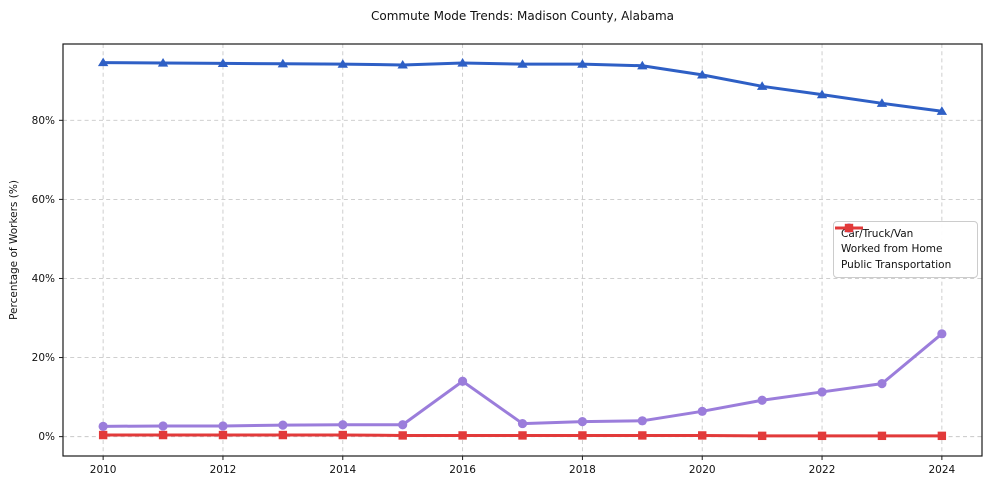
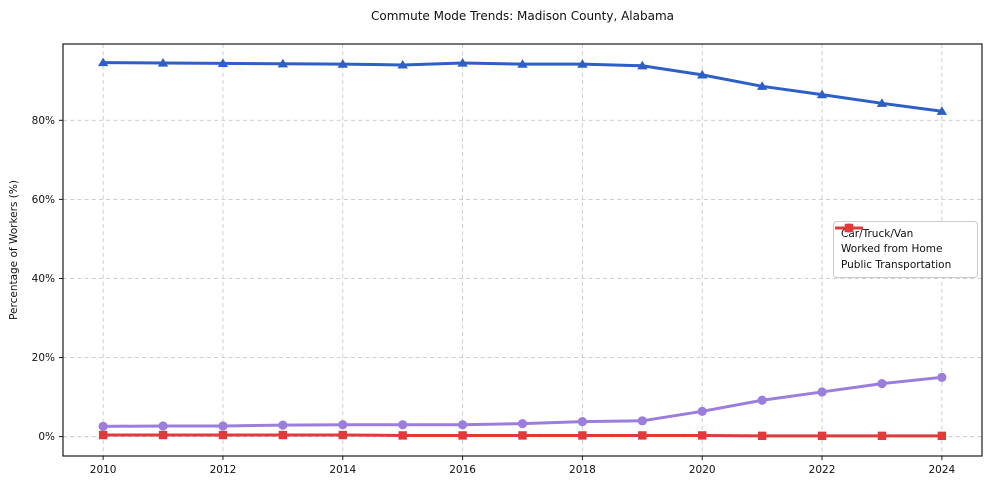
Worked from Home/2016: 14% -> 3%
Worked from Home/2024: 26% -> 15%
